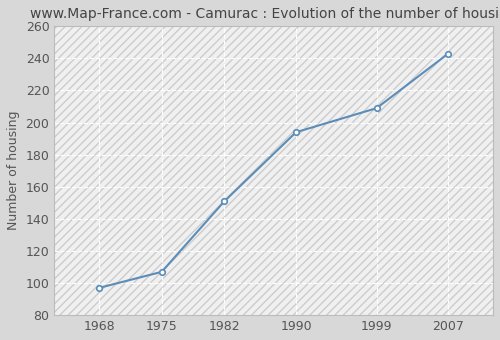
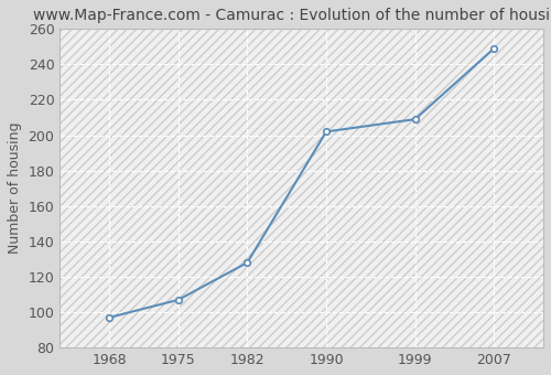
1982: 151 -> 128
1990: 194 -> 202
2007: 243 -> 249
